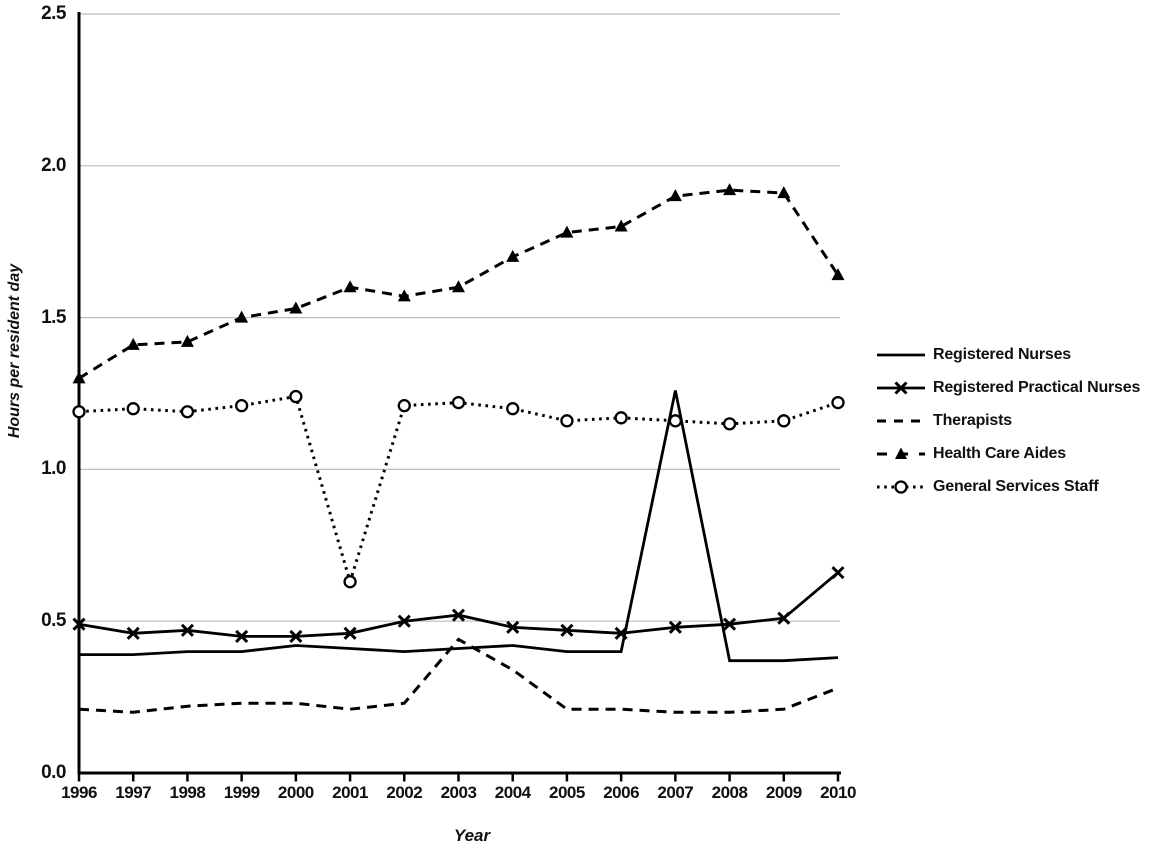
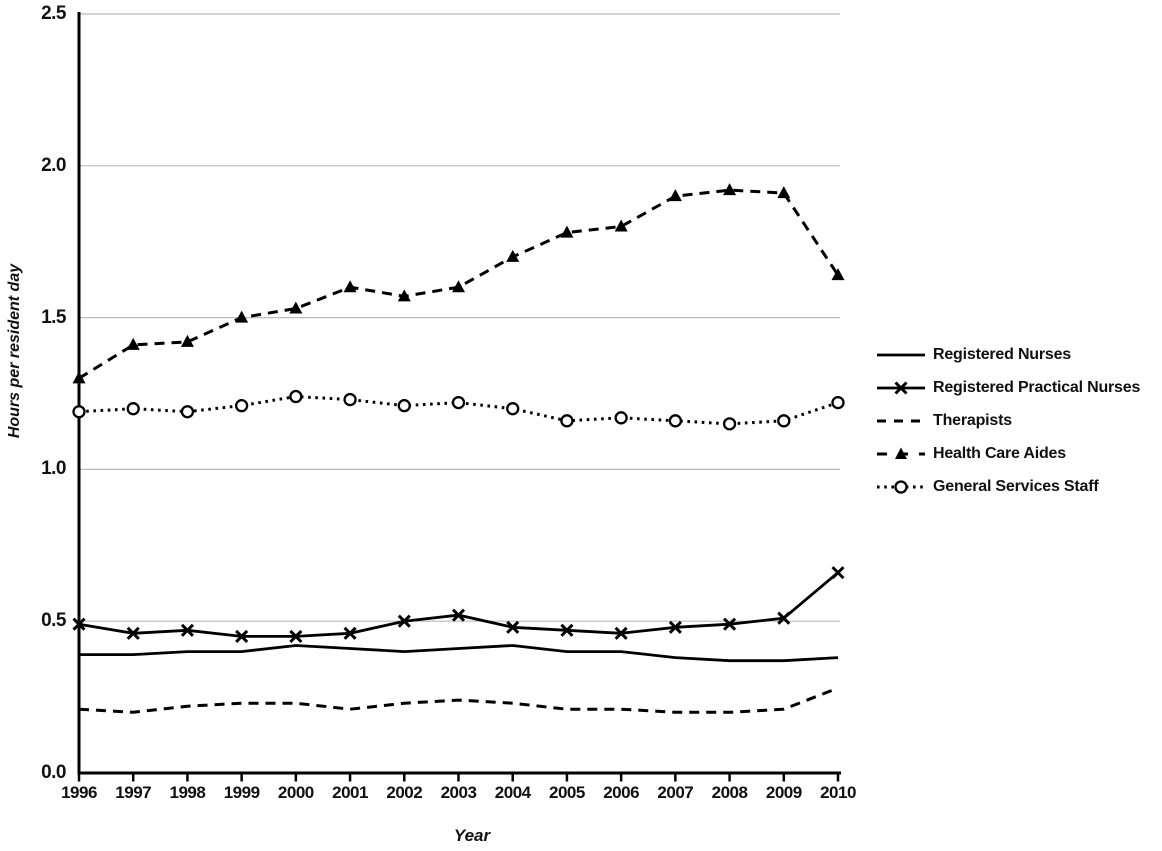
General Services Staff/2001: 0.63 -> 1.23
Therapists/2003: 0.44 -> 0.24
Therapists/2004: 0.34 -> 0.23
Registered Nurses/2007: 1.26 -> 0.38
